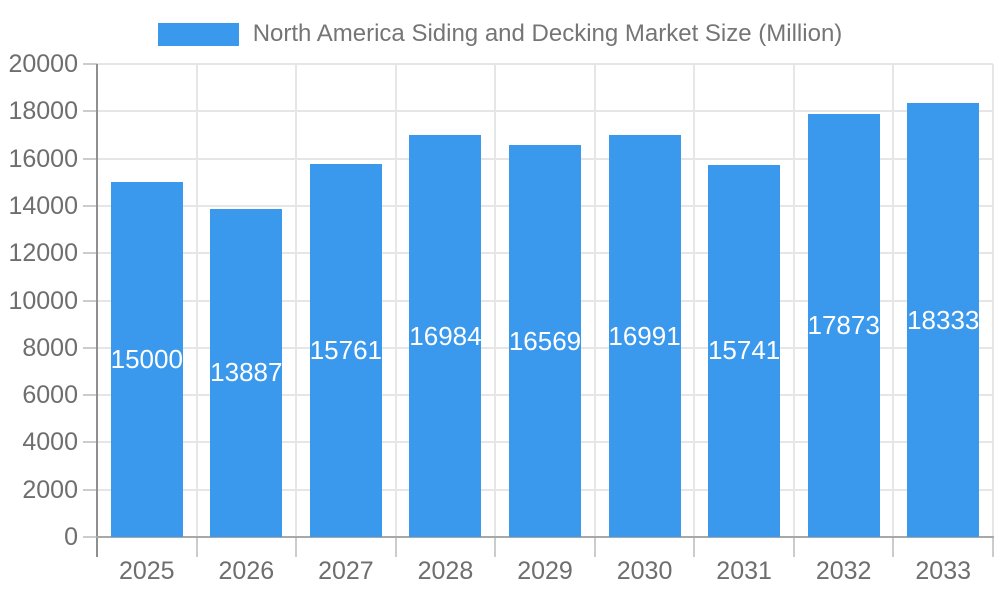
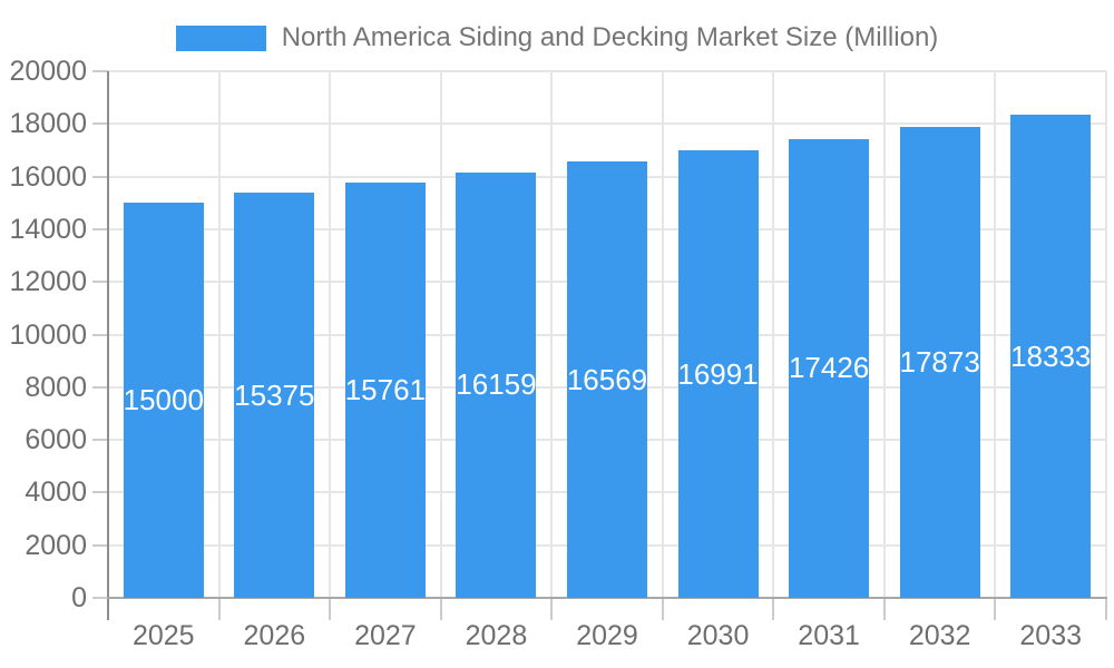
2026: 13887 -> 15375
2028: 16984 -> 16159
2031: 15741 -> 17426
